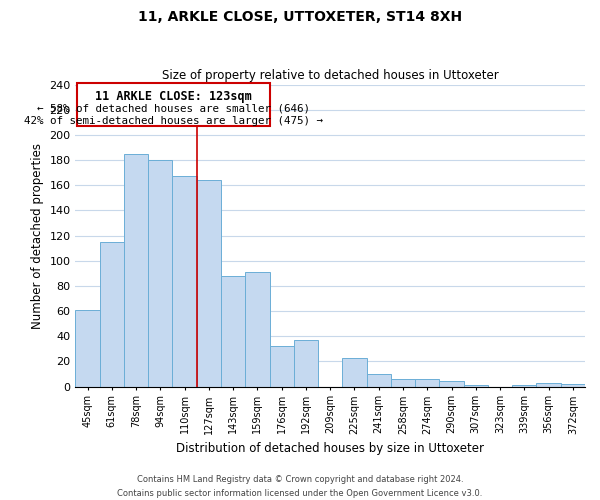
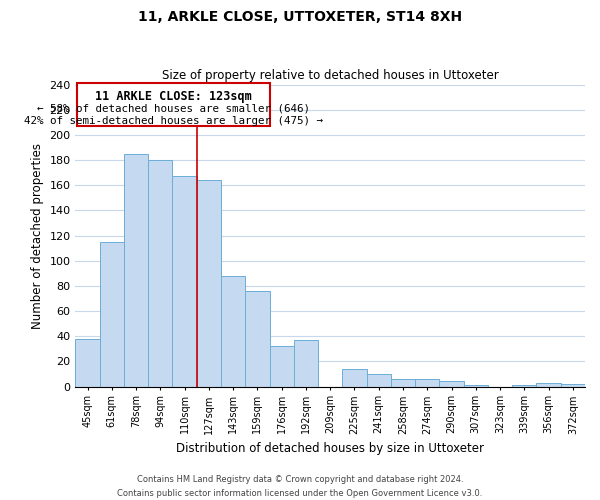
45sqm: 61 -> 38
159sqm: 91 -> 76
225sqm: 23 -> 14
